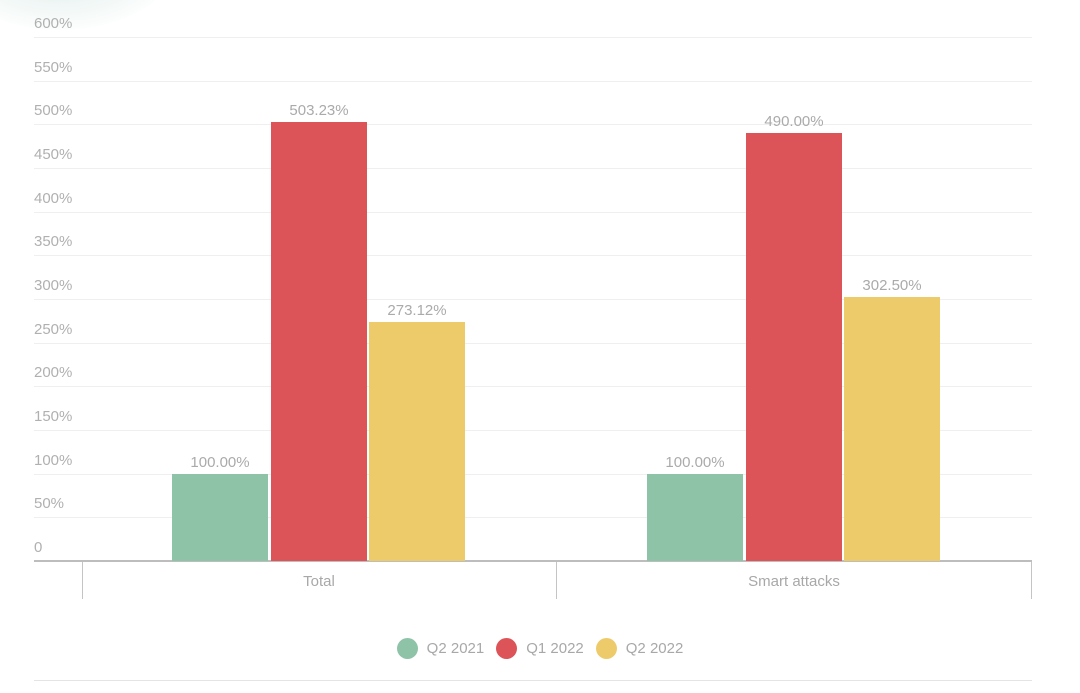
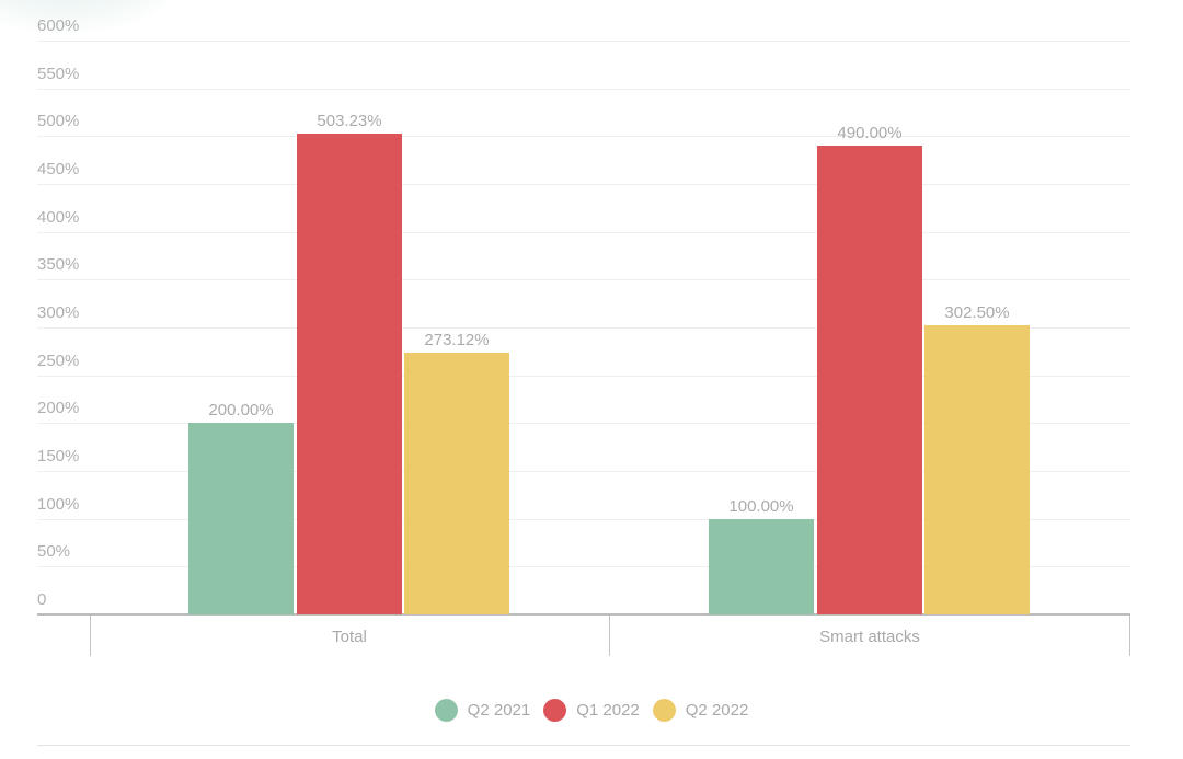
Q2 2021/Total: 100.00% -> 200.00%
